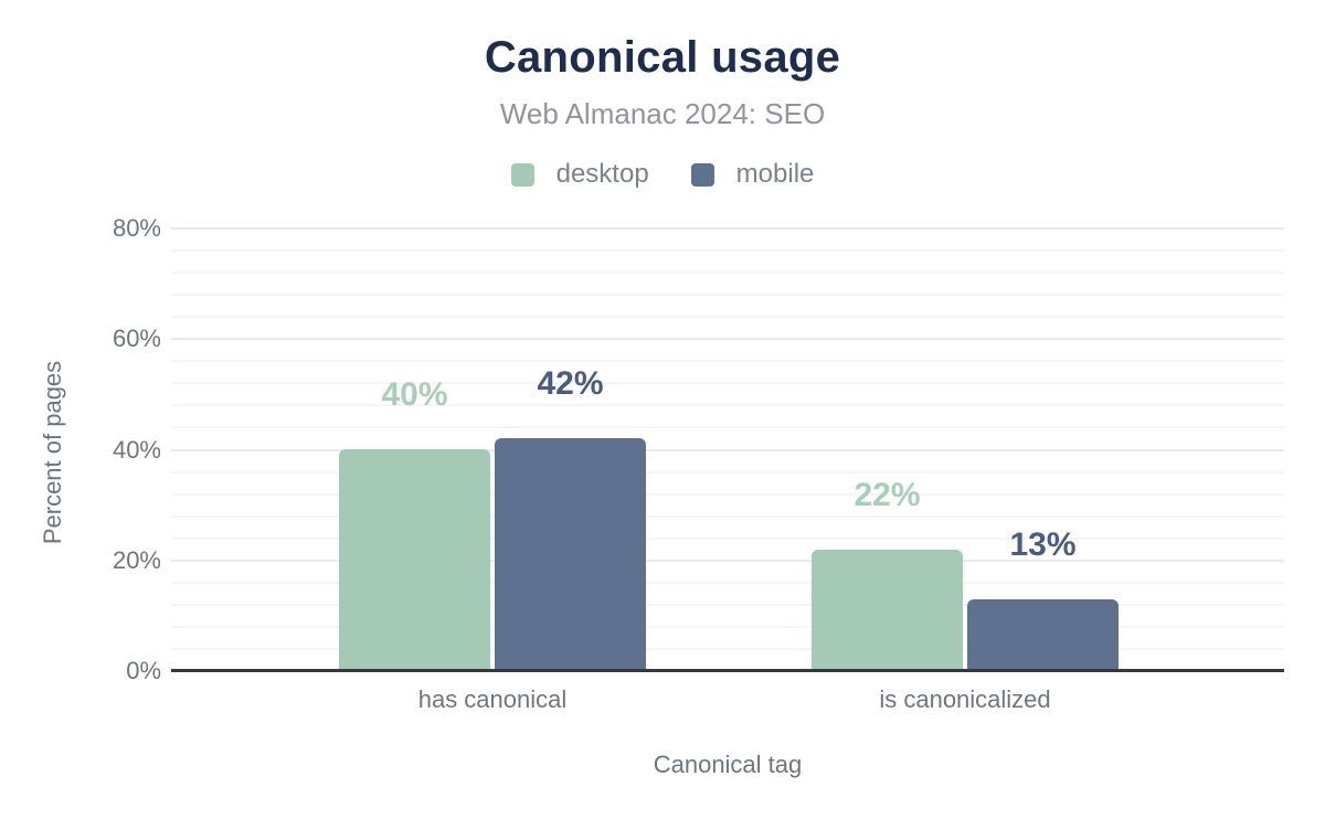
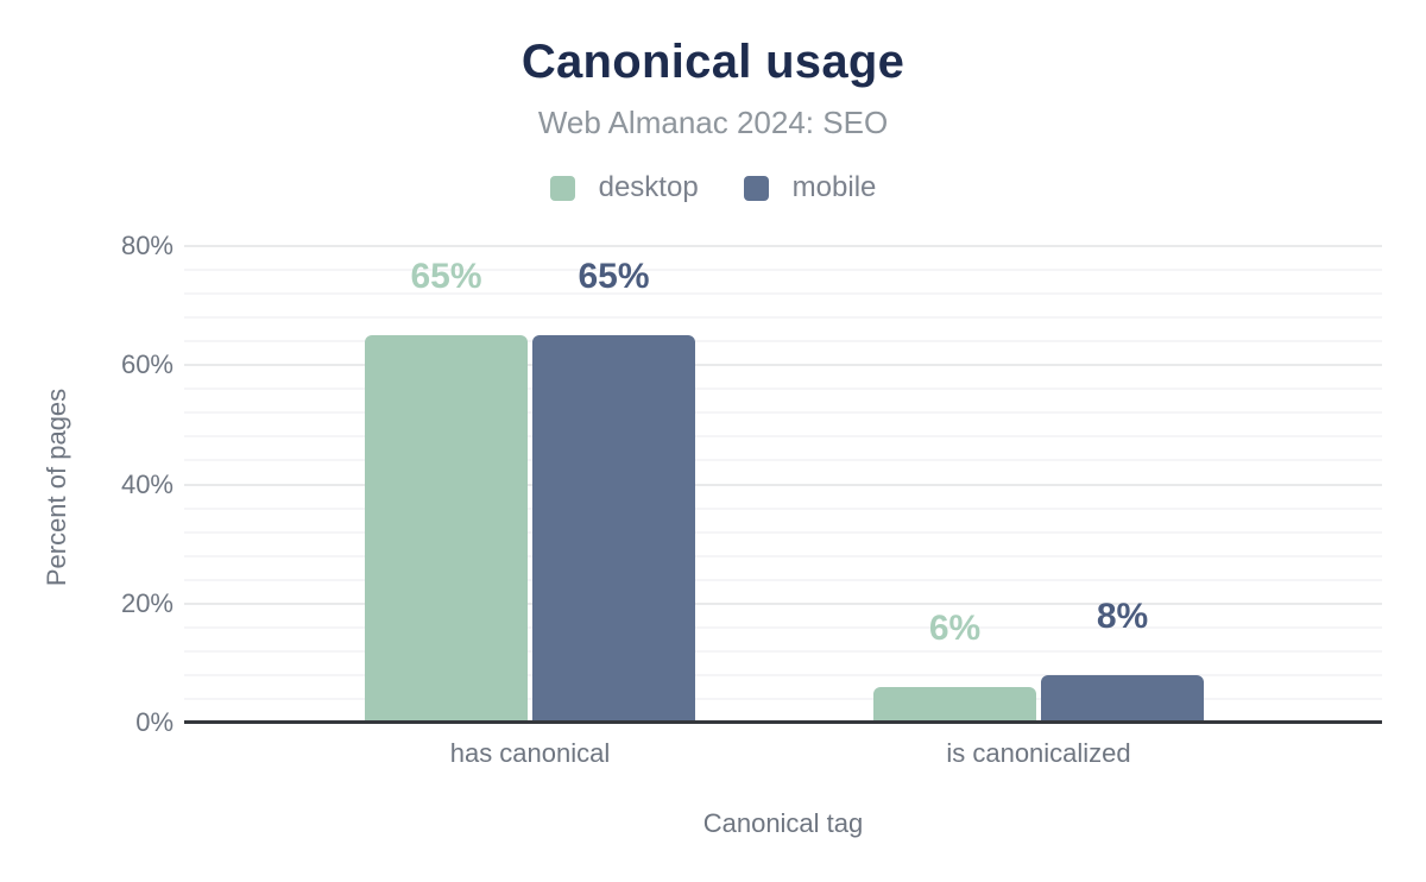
desktop/has canonical: 40% -> 65%
mobile/has canonical: 42% -> 65%
desktop/is canonicalized: 22% -> 6%
mobile/is canonicalized: 13% -> 8%
